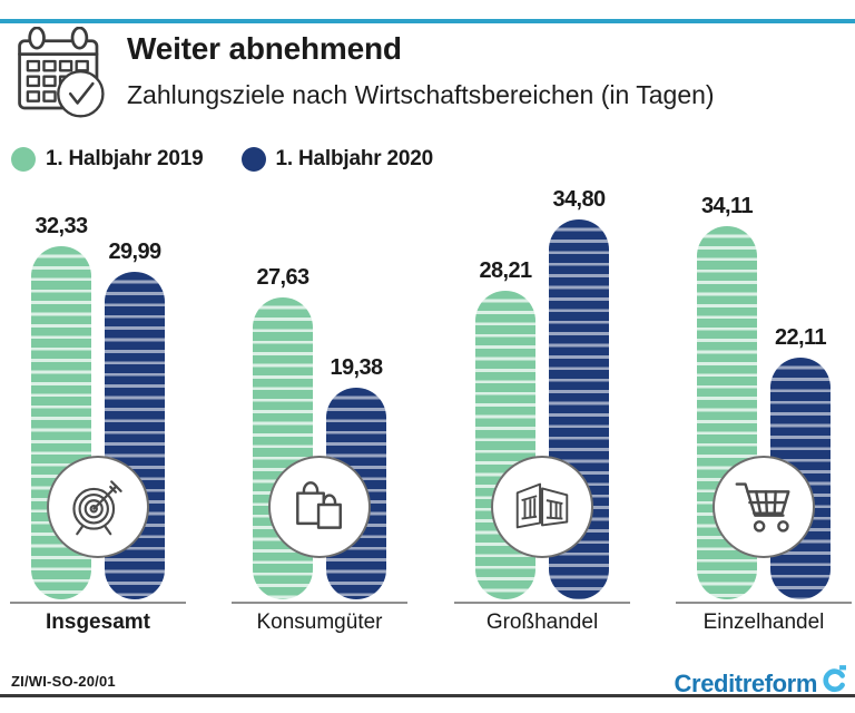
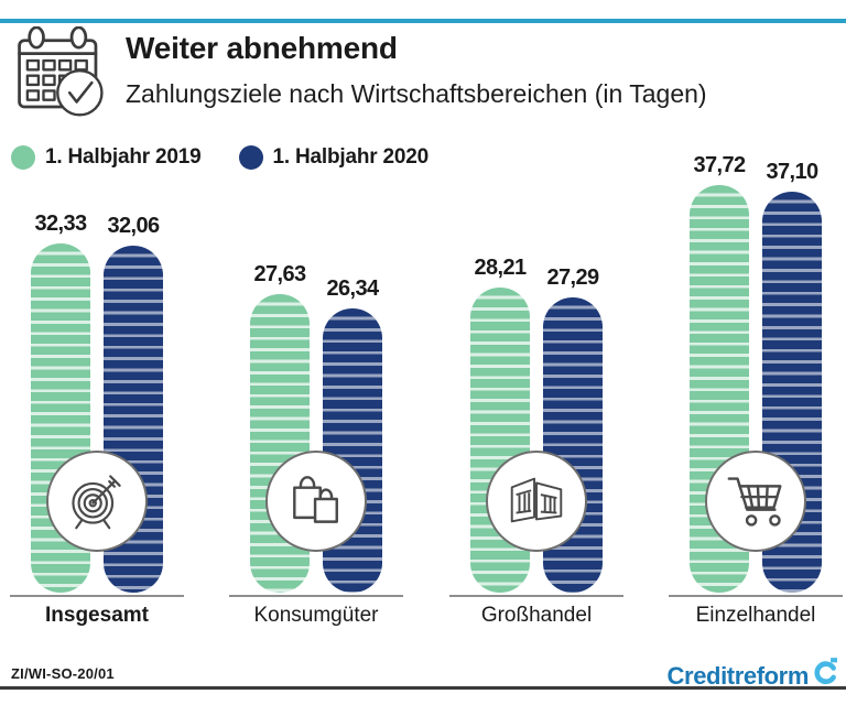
1. Halbjahr 2020/Insgesamt: 29,99 -> 32,06
1. Halbjahr 2020/Konsumgüter: 19,38 -> 26,34
1. Halbjahr 2020/Großhandel: 34,80 -> 27,29
1. Halbjahr 2019/Einzelhandel: 34,11 -> 37,72
1. Halbjahr 2020/Einzelhandel: 22,11 -> 37,10
